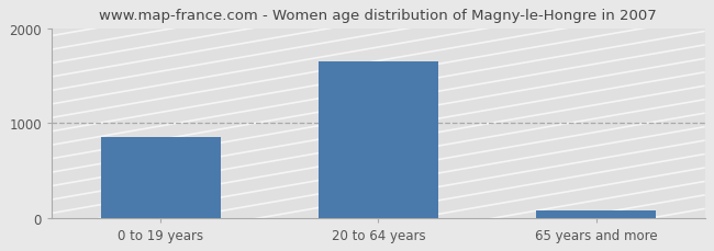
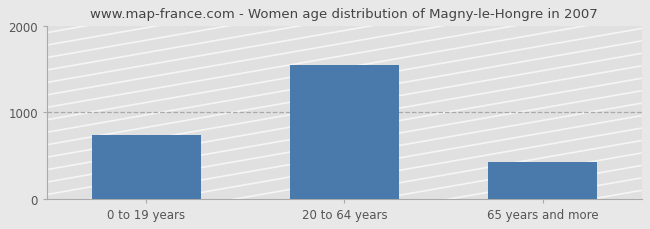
0 to 19 years: 850 -> 740
20 to 64 years: 1650 -> 1540
65 years and more: 80 -> 420
